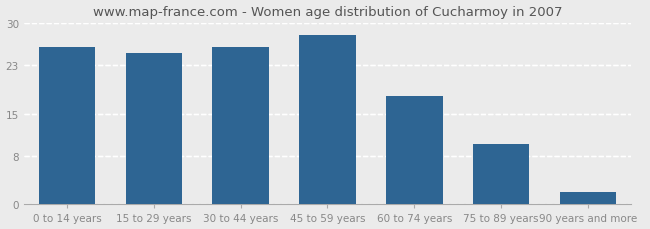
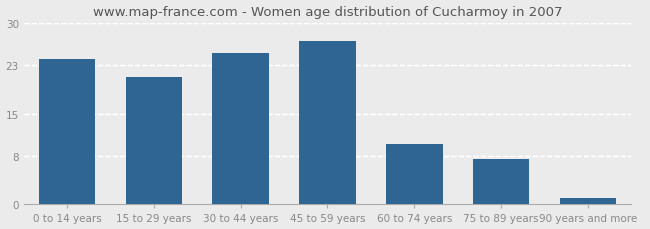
0 to 14 years: 26.0 -> 24.0
15 to 29 years: 25.0 -> 21.0
30 to 44 years: 26.0 -> 25.0
45 to 59 years: 28.0 -> 27.0
60 to 74 years: 18.0 -> 10.0
75 to 89 years: 10.0 -> 7.5
90 years and more: 2.0 -> 1.0
